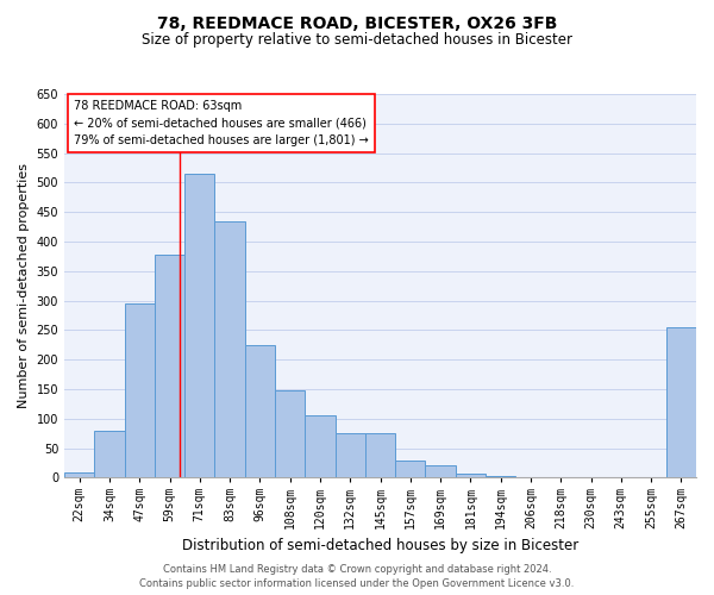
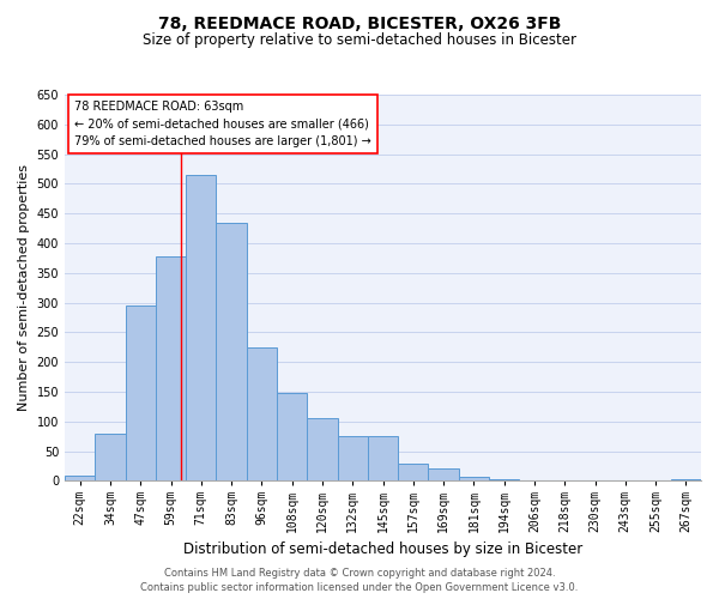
267sqm: 255 -> 3
